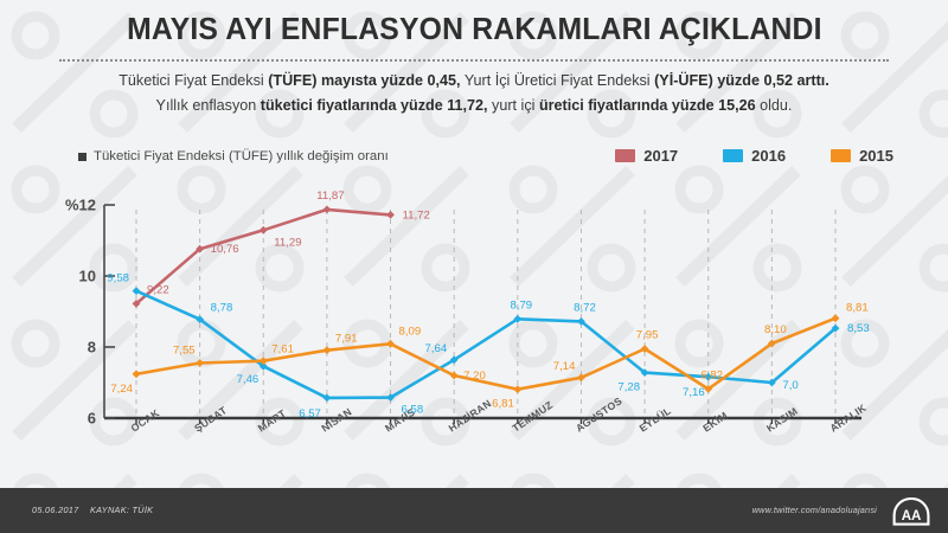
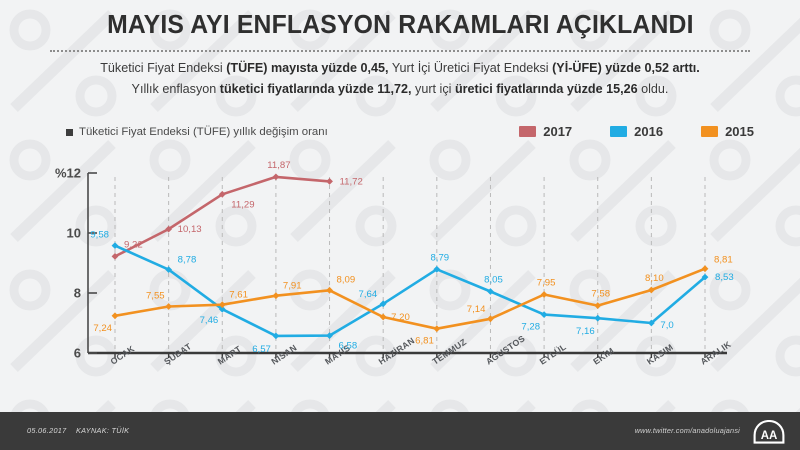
2017/ŞUBAT: 10,76 -> 10,13
2016/AĞUSTOS: 8,72 -> 8,05
2015/EKİM: 6,82 -> 7,58
